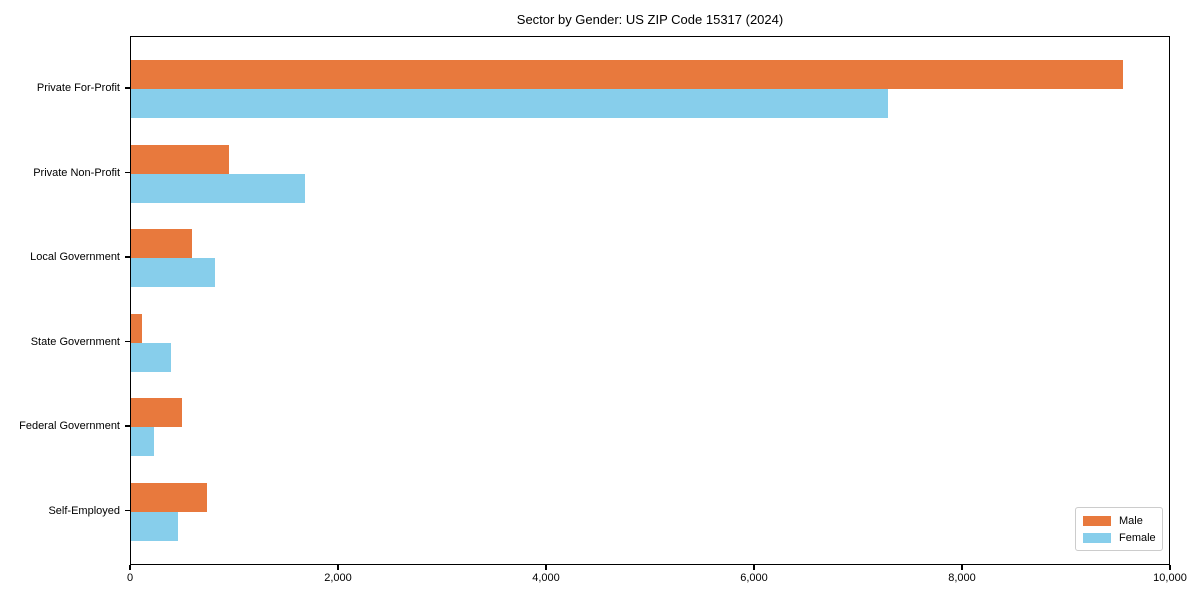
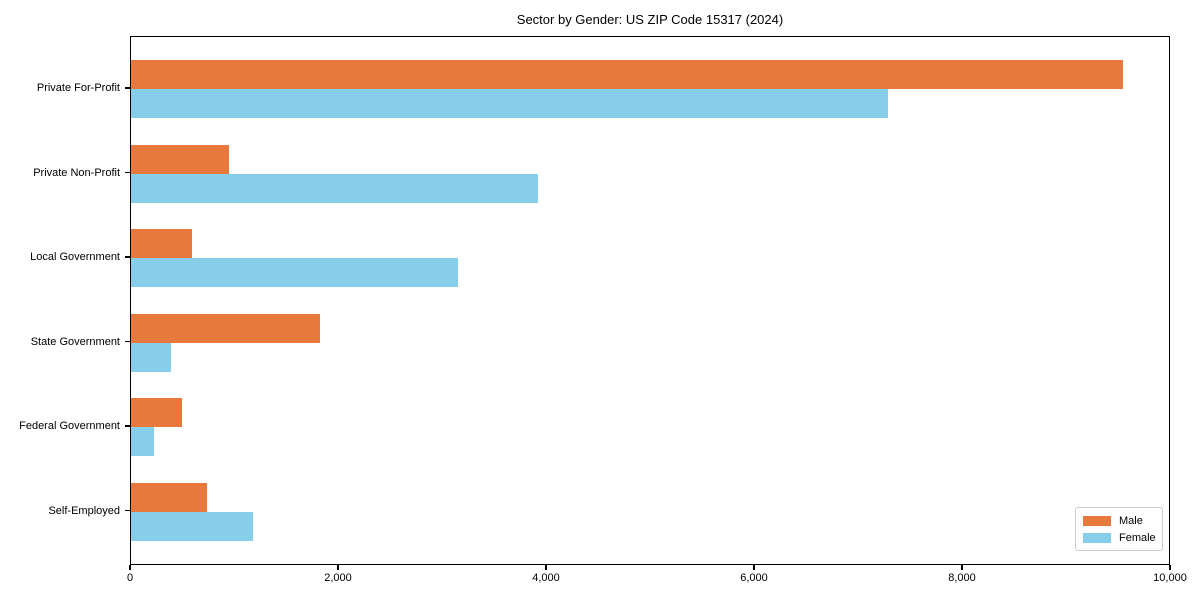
Female/Private Non-Profit: 1670 -> 3910
Female/Local Government: 810 -> 3140
Male/State Government: 100 -> 1820
Female/Self-Employed: 460 -> 1170
